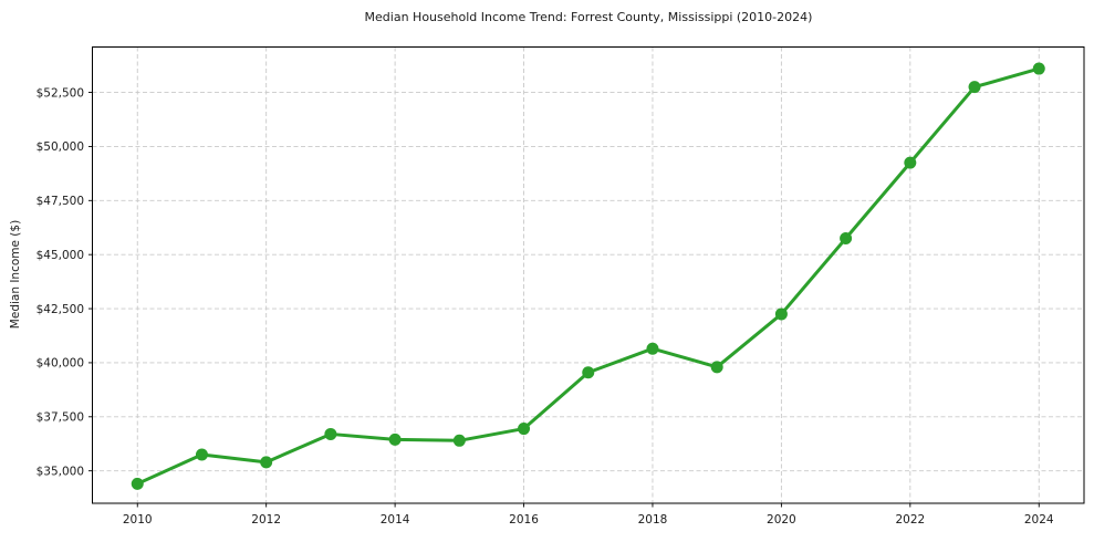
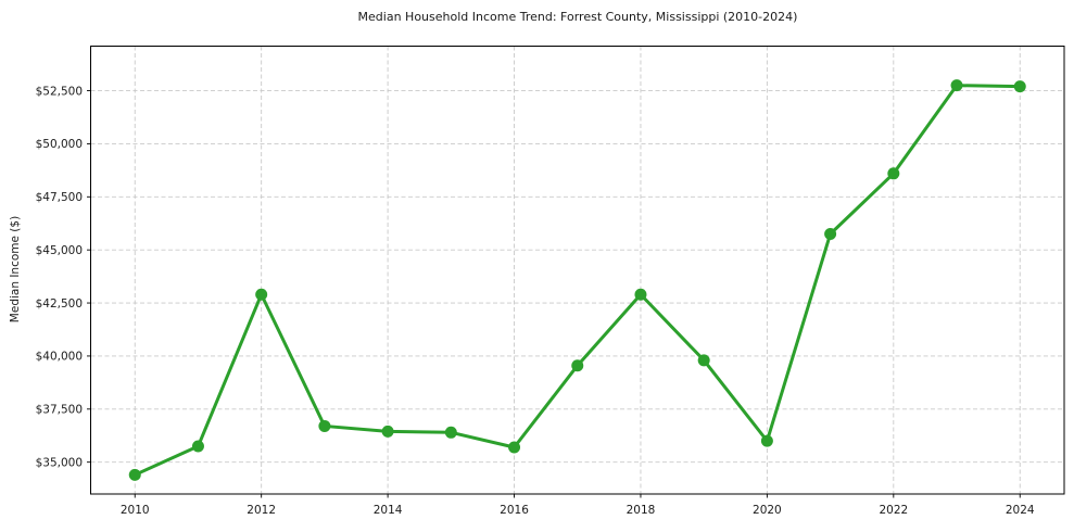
2012: $35400 -> $42900
2016: $37000 -> $35700
2018: $40600 -> $42900
2020: $42200 -> $36000
2022: $49200 -> $48600
2024: $53600 -> $52700
